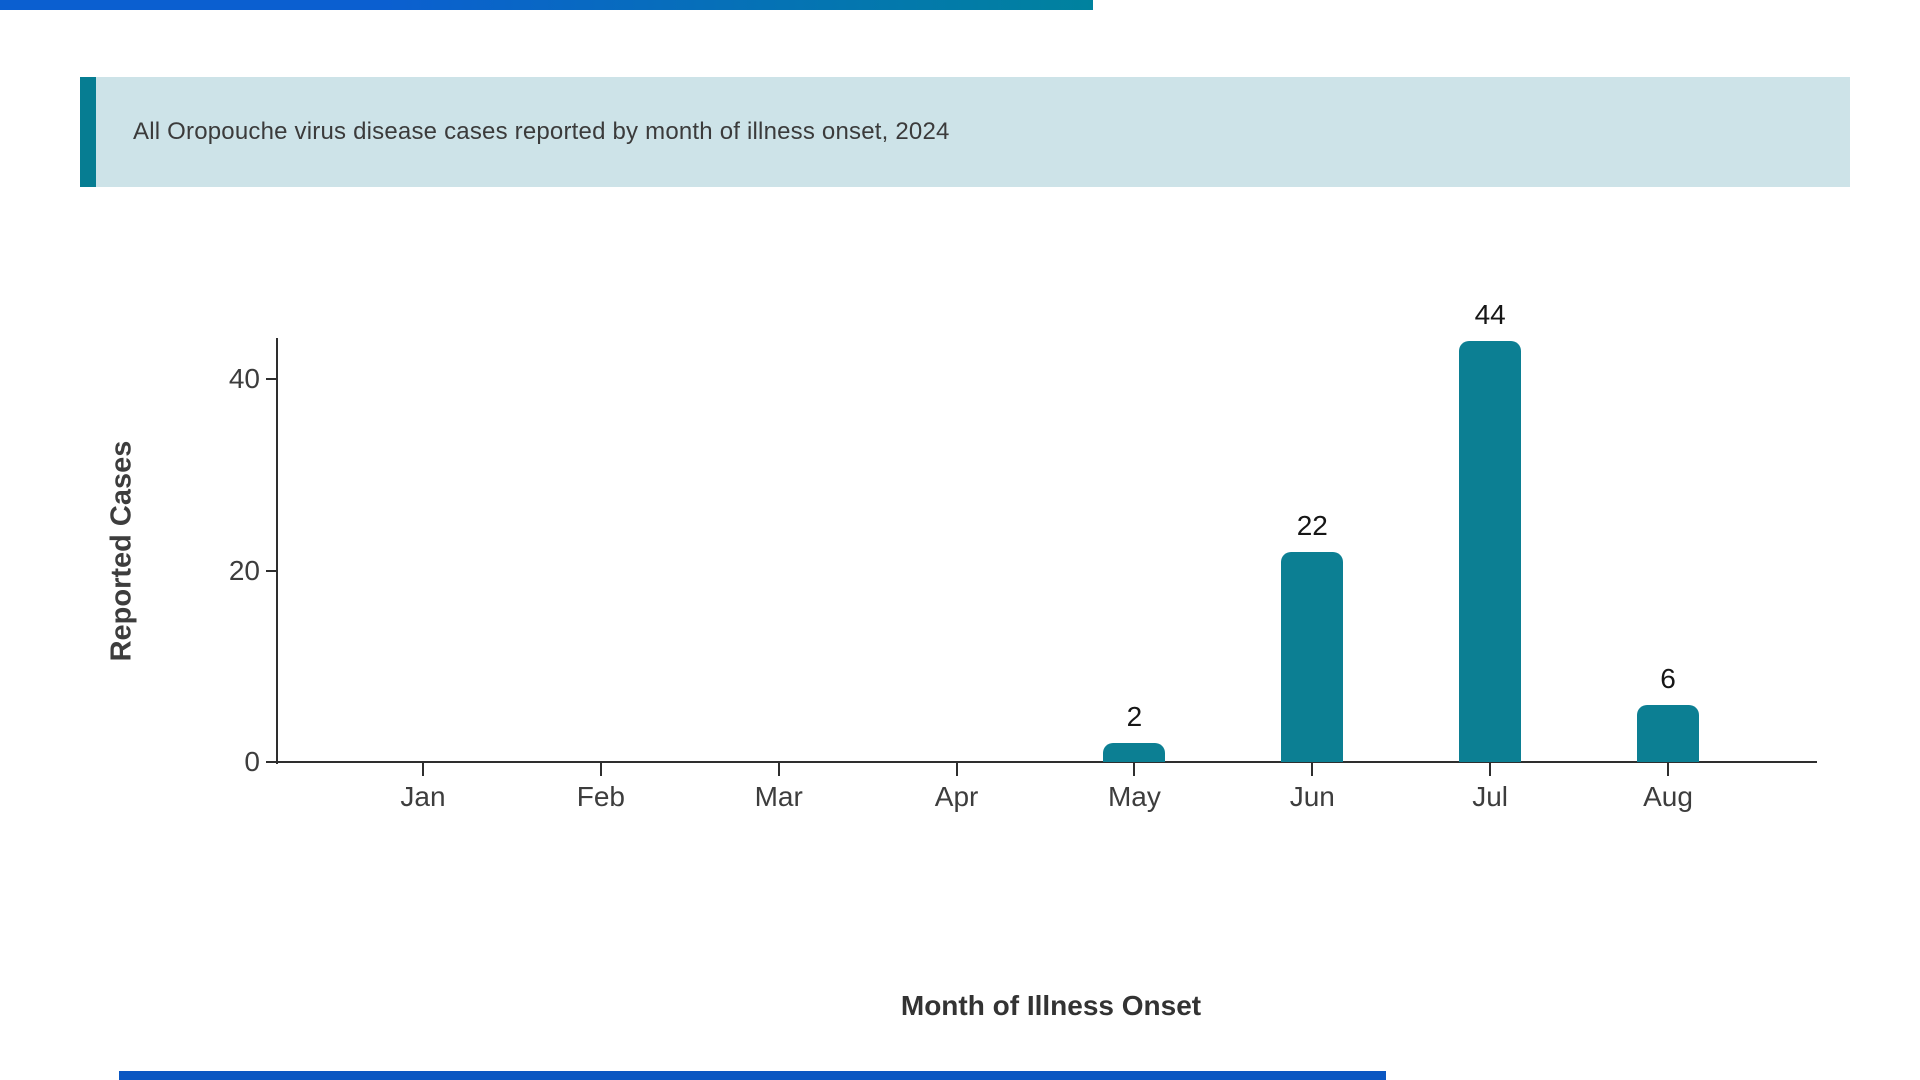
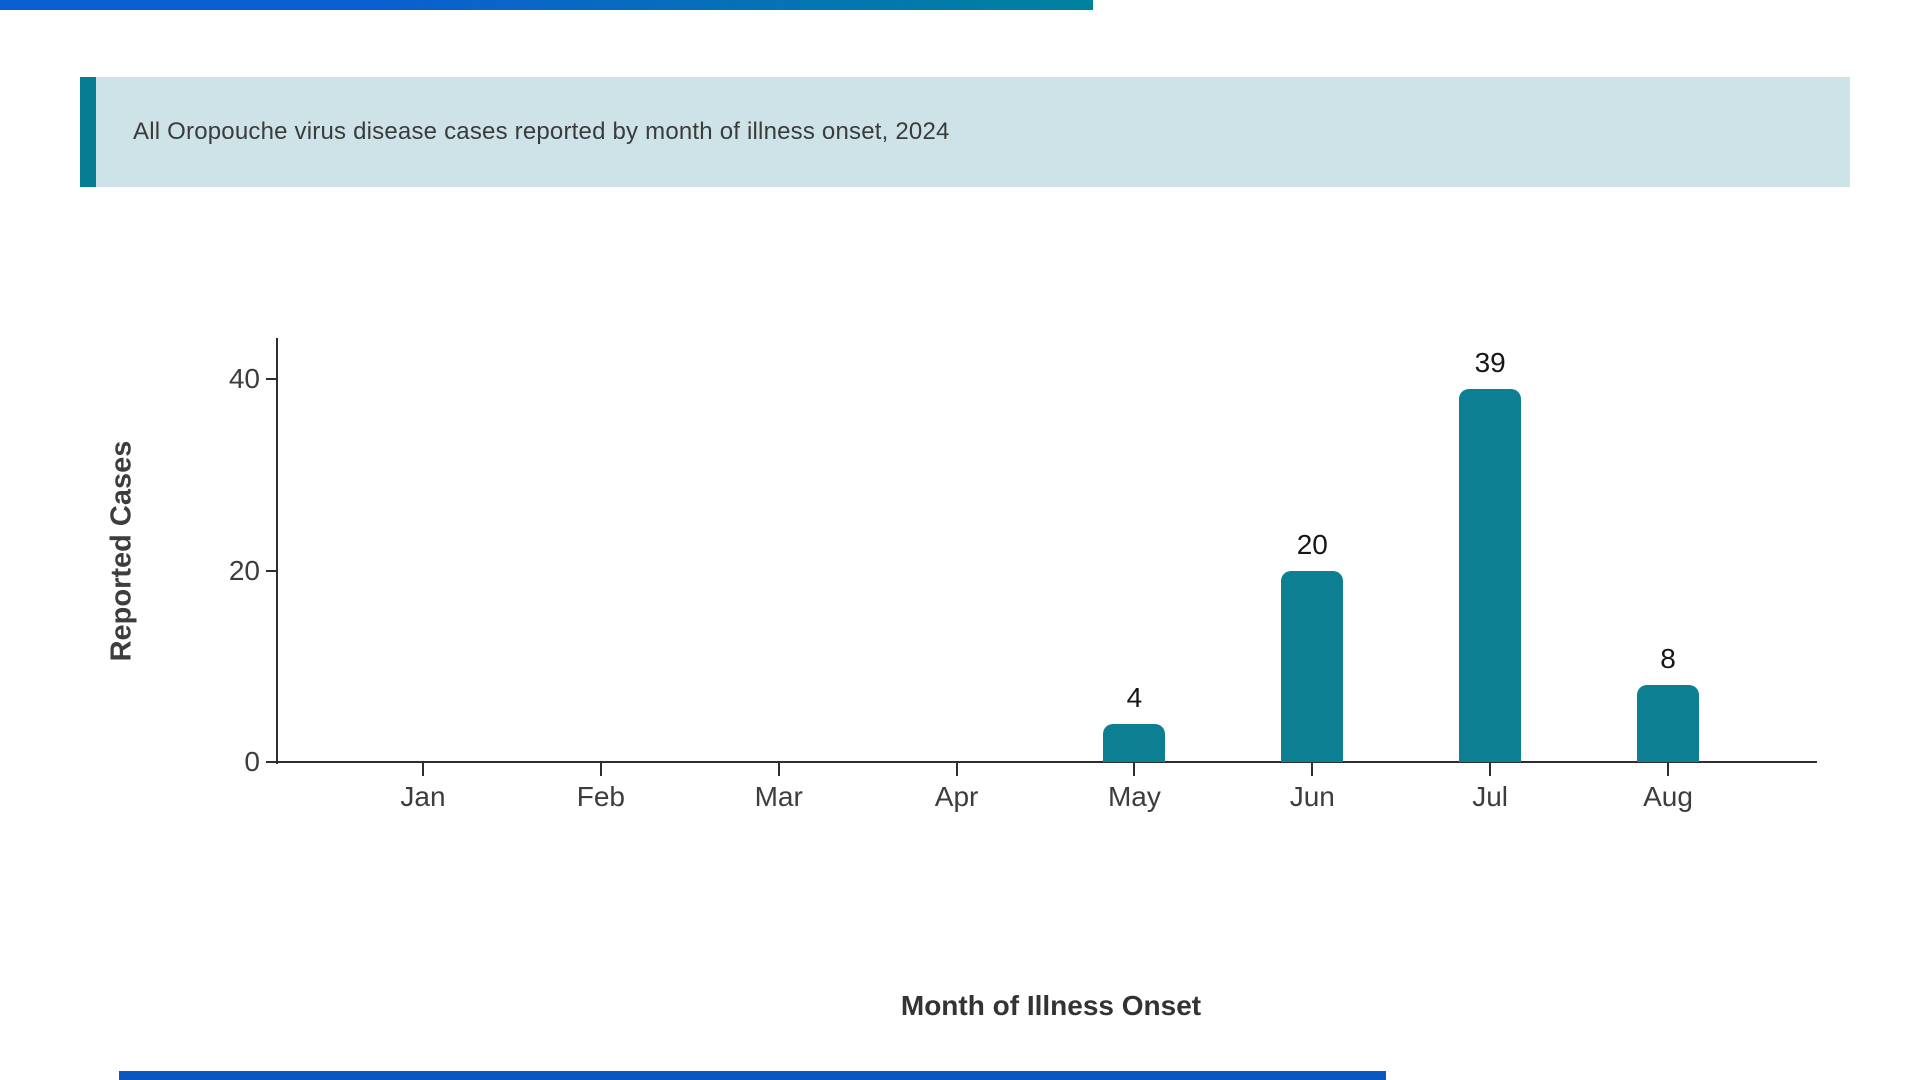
May: 2 -> 4
Jun: 22 -> 20
Jul: 44 -> 39
Aug: 6 -> 8
